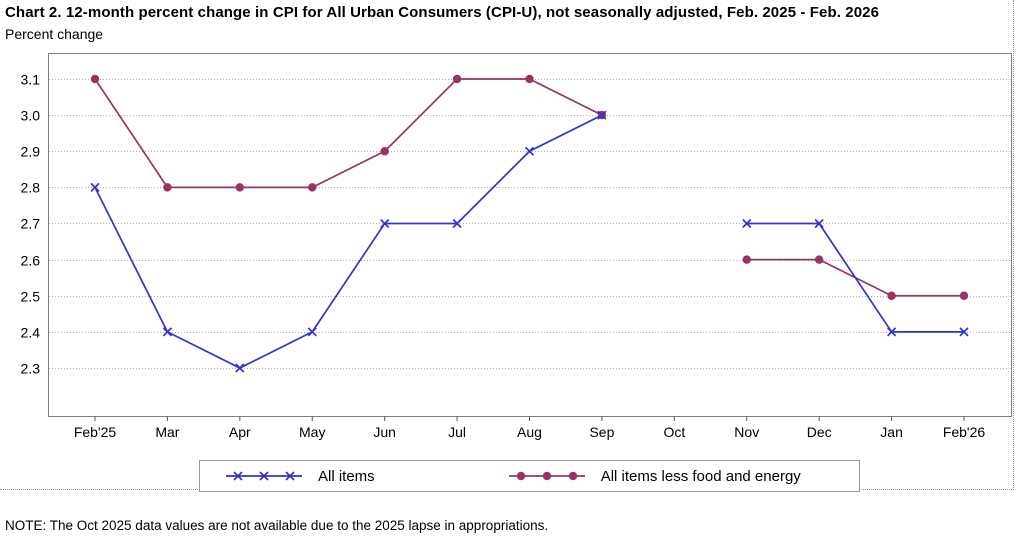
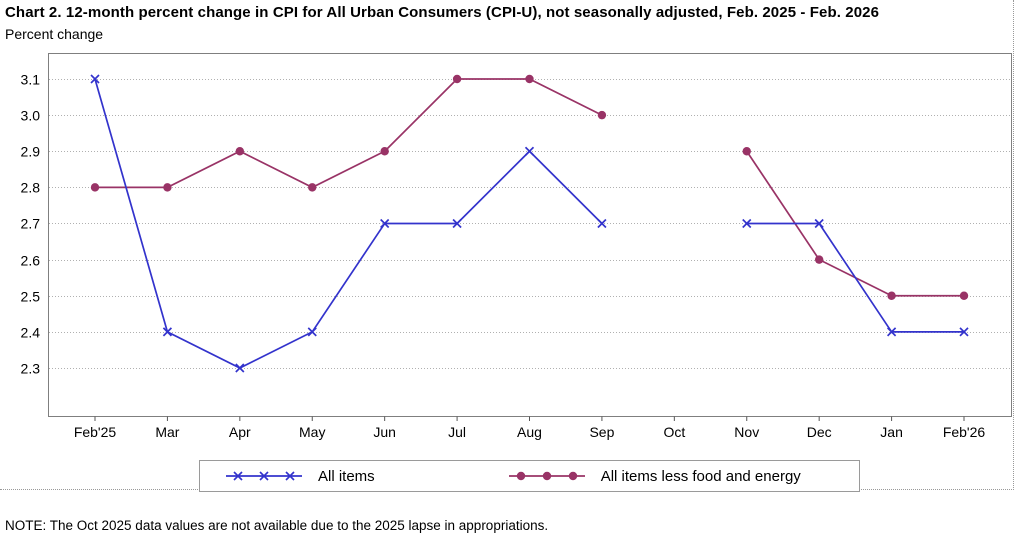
All items/Feb'25: 2.8 -> 3.1
All items less food and energy/Feb'25: 3.1 -> 2.8
All items less food and energy/Apr: 2.8 -> 2.9
All items/Sep: 3.0 -> 2.7
All items less food and energy/Nov: 2.6 -> 2.9
